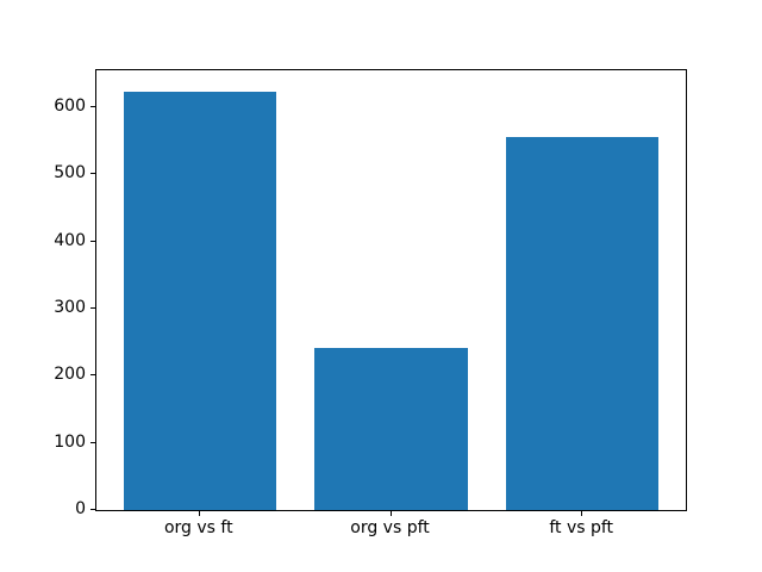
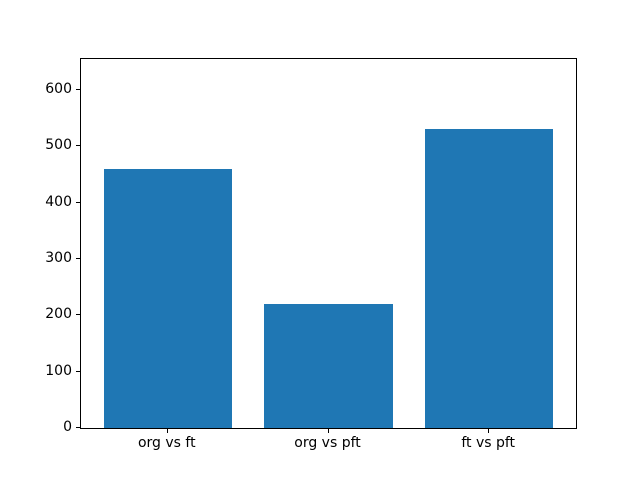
org vs ft: 620 -> 460
org vs pft: 240 -> 220
ft vs pft: 560 -> 530
